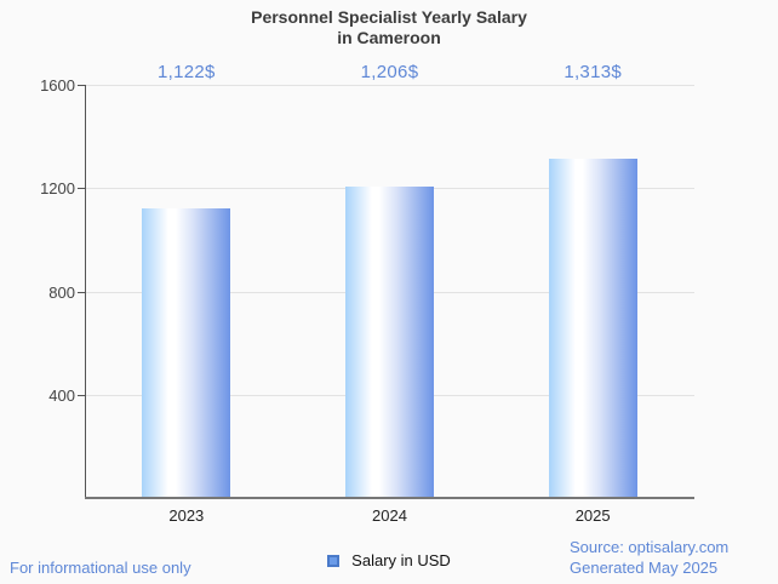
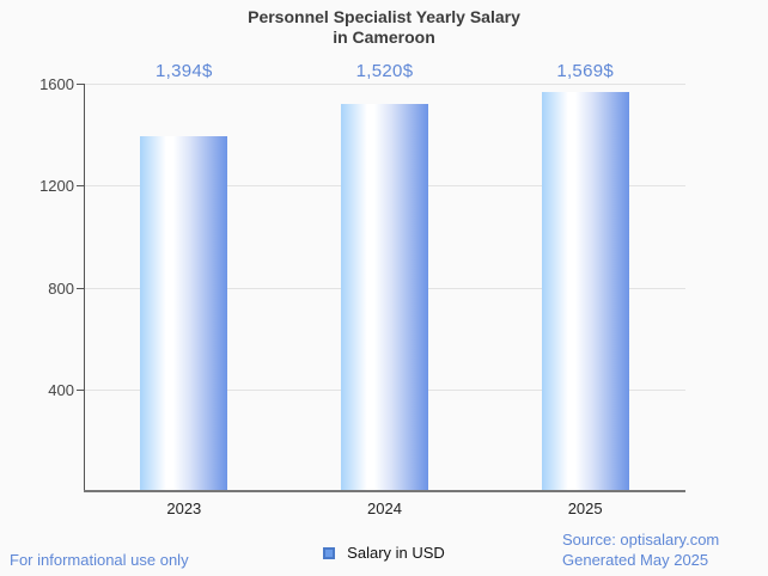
2023: 1,122 -> 1,394
2024: 1,206 -> 1,520
2025: 1,313 -> 1,569
